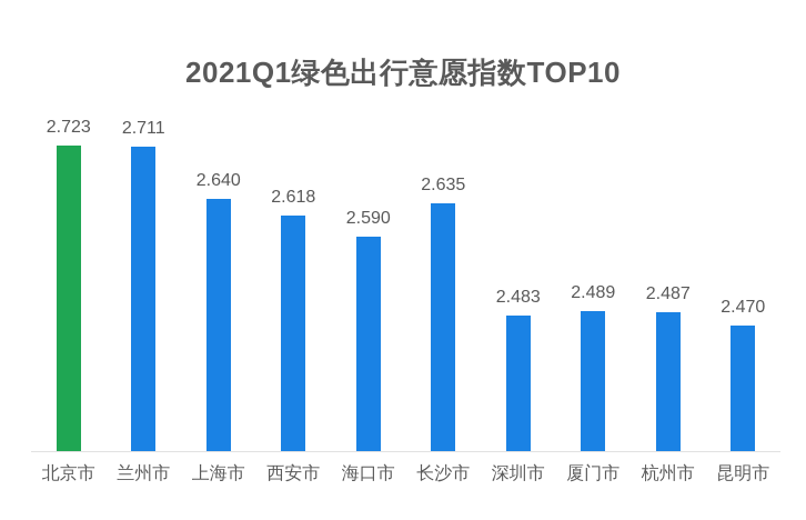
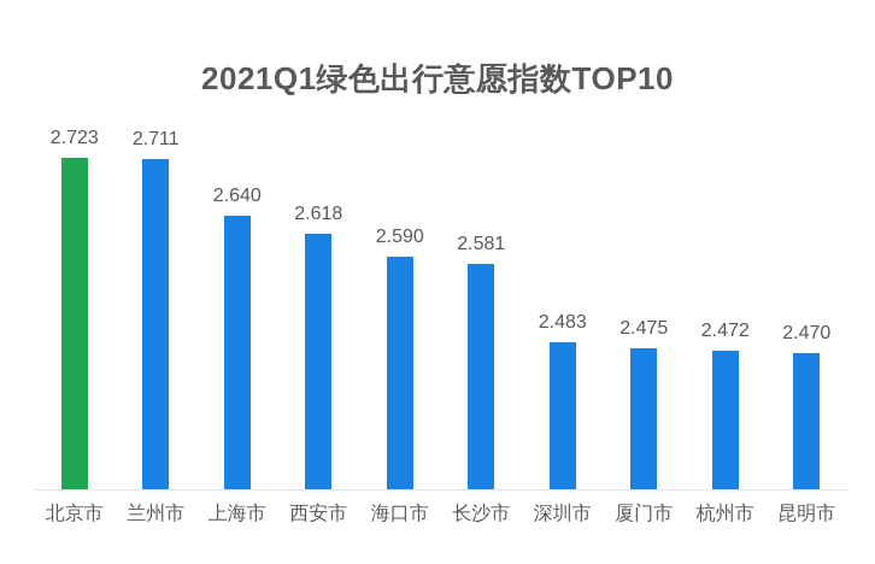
长沙市: 2.635 -> 2.581
厦门市: 2.489 -> 2.475
杭州市: 2.487 -> 2.472
